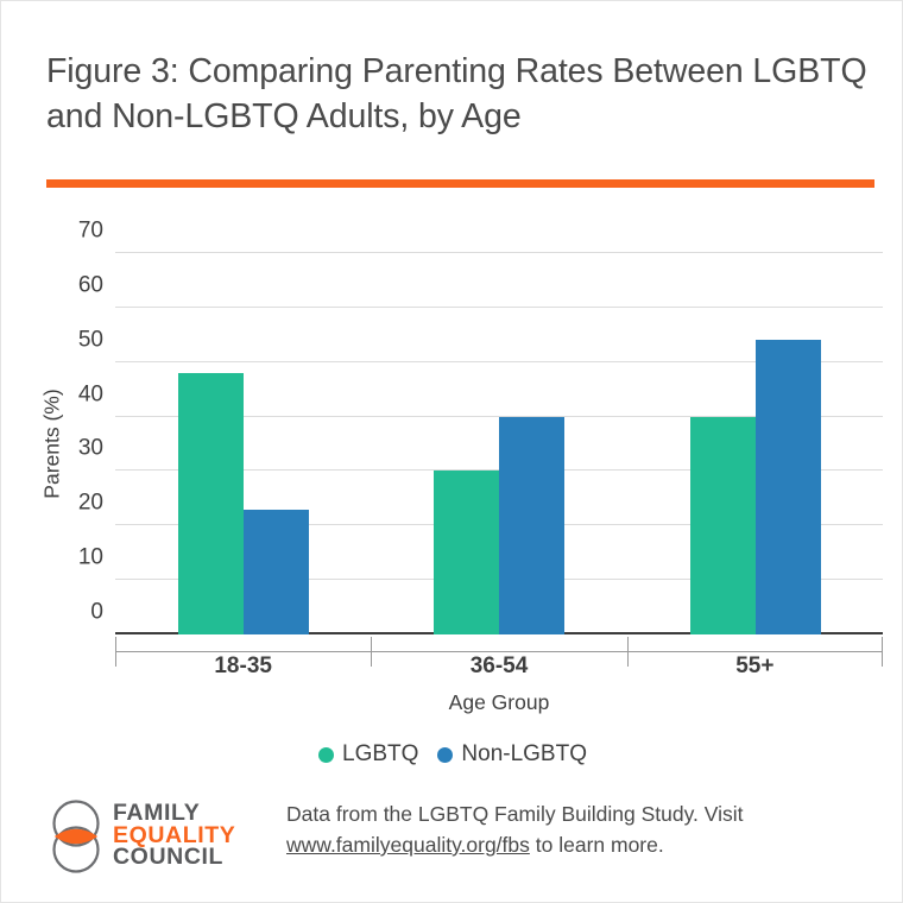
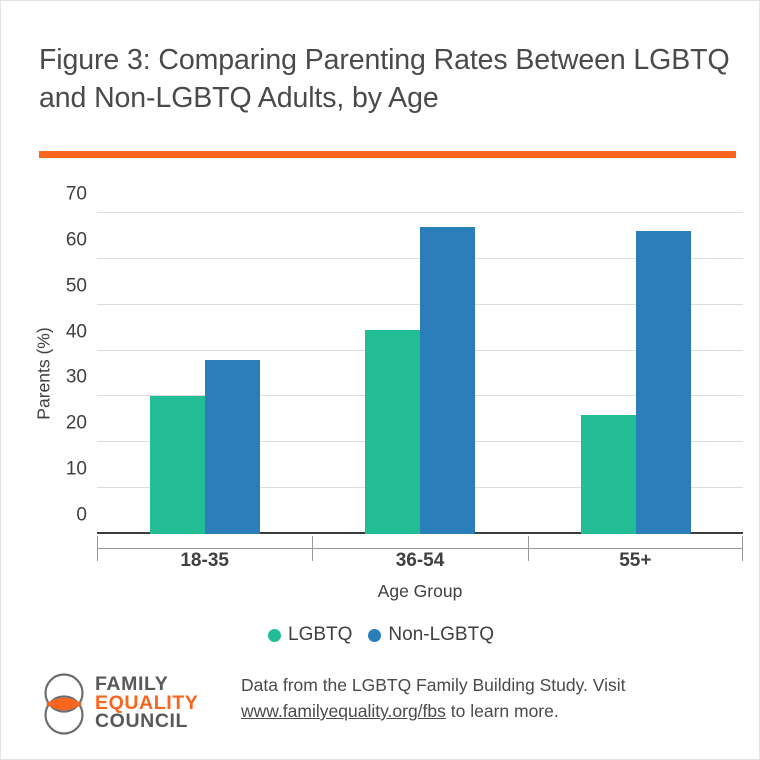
LGBTQ/18-35: 48 -> 30
Non-LGBTQ/18-35: 23 -> 38
LGBTQ/36-54: 30 -> 44
Non-LGBTQ/36-54: 40 -> 67
LGBTQ/55+: 40 -> 26
Non-LGBTQ/55+: 54 -> 66
